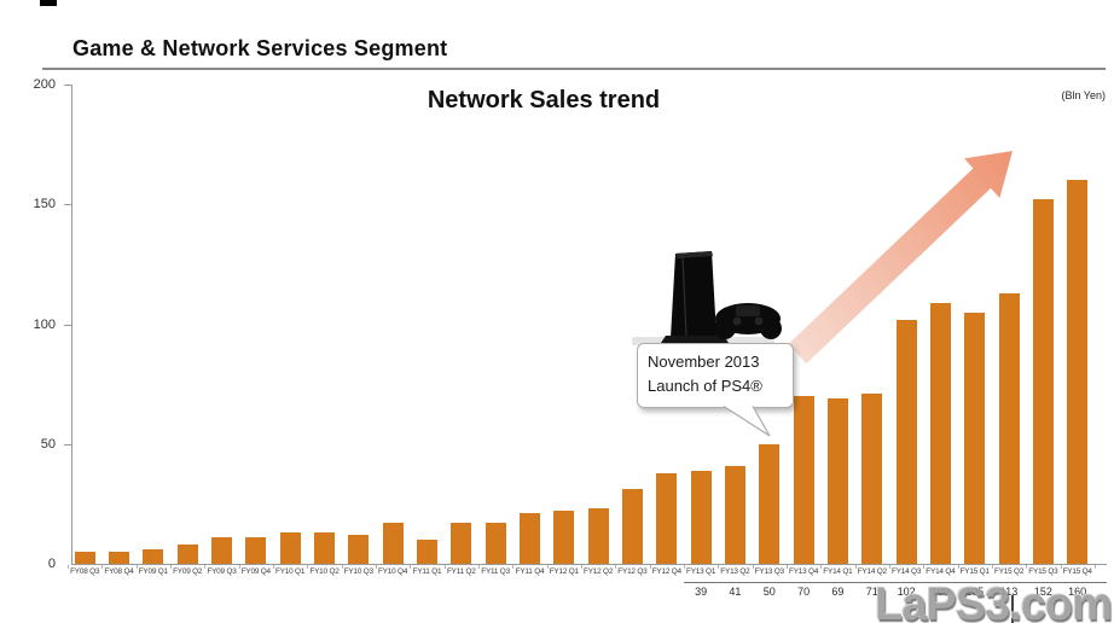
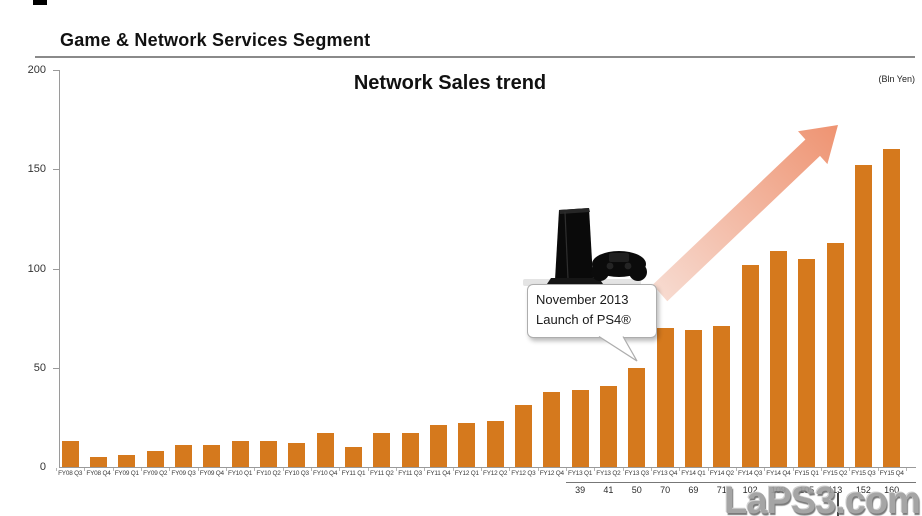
FY08 Q3: 5 -> 13
